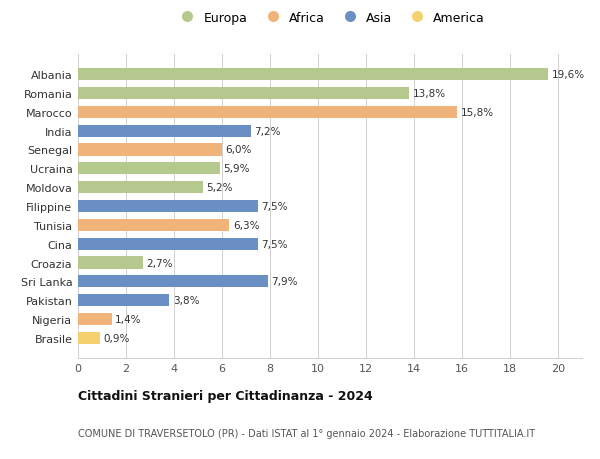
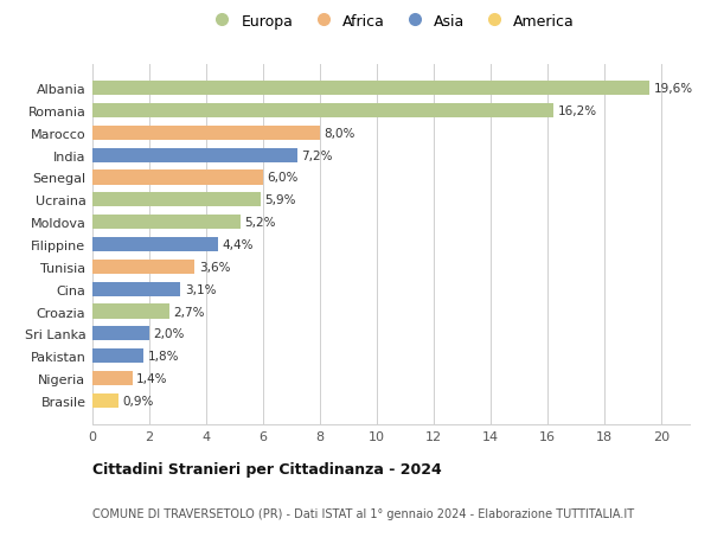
Romania: 13,8% -> 16,2%
Marocco: 15,8% -> 8,0%
Filippine: 7,5% -> 4,4%
Tunisia: 6,3% -> 3,6%
Cina: 7,5% -> 3,1%
Sri Lanka: 7,9% -> 2,0%
Pakistan: 3,8% -> 1,8%
